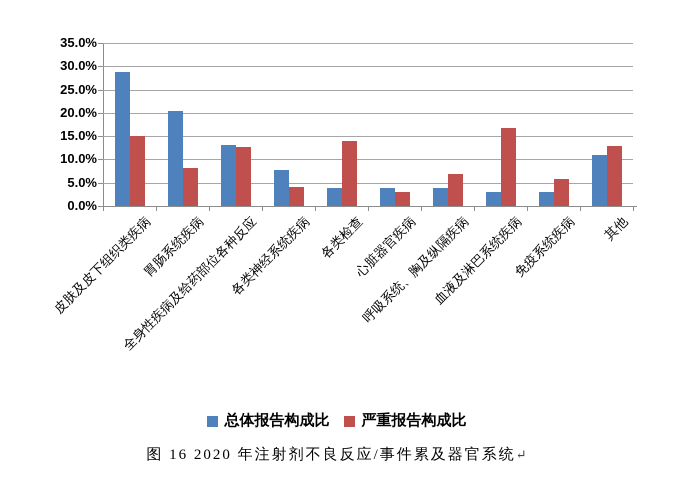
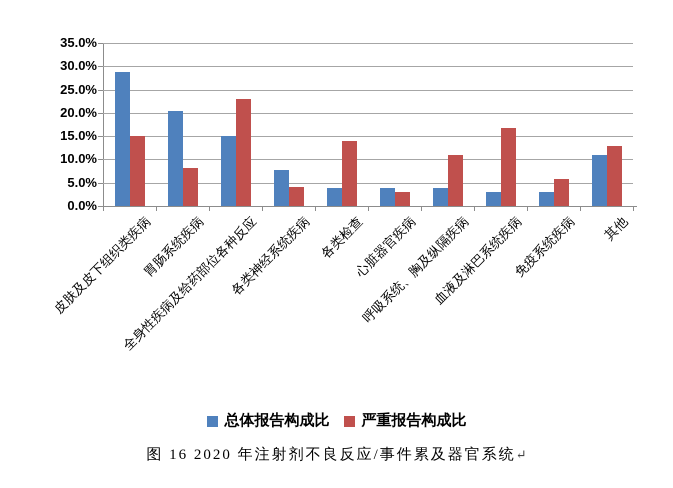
总体报告构成比/全身性疾病及给药部位各种反应: 13% -> 15%
严重报告构成比/全身性疾病及给药部位各种反应: 13% -> 23%
严重报告构成比/呼吸系统、胸及纵隔疾病: 7% -> 11%
